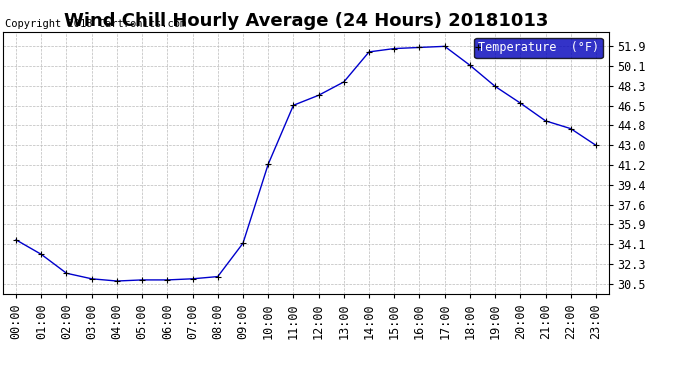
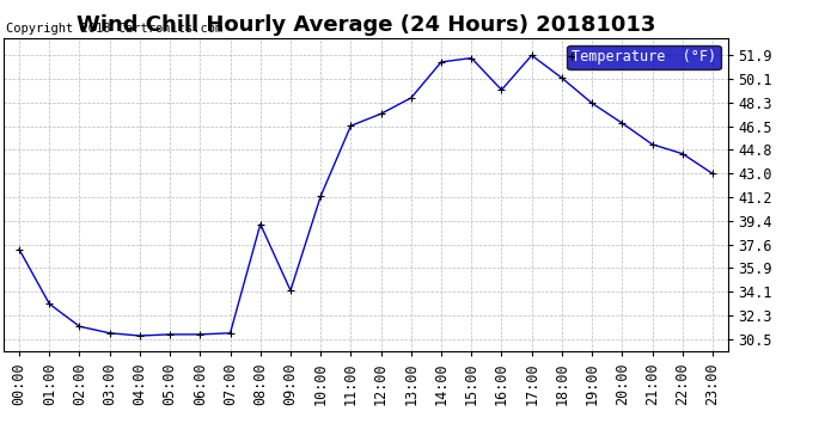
00:00: 34.5 -> 37.3
08:00: 31.2 -> 39.2
16:00: 51.8 -> 49.3
